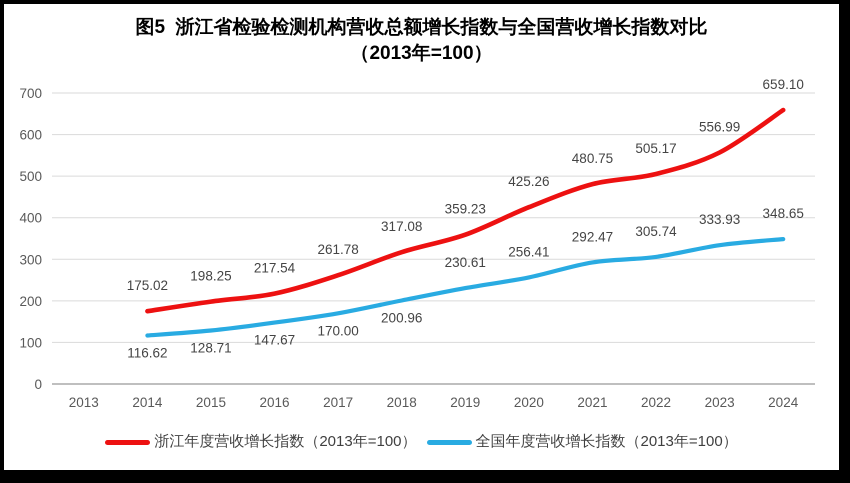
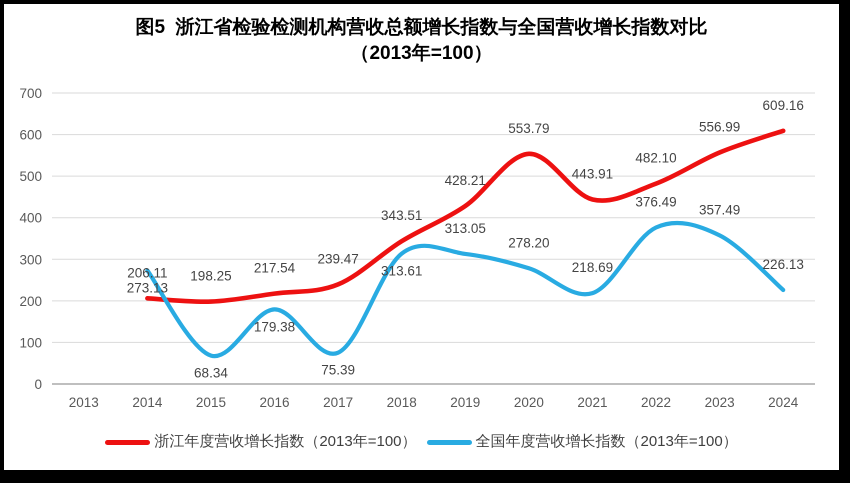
浙江年度营收增长指数（2013年=100）/2014: 175.02 -> 206.11
全国年度营收增长指数（2013年=100）/2014: 116.62 -> 273.13
全国年度营收增长指数（2013年=100）/2015: 128.71 -> 68.34
全国年度营收增长指数（2013年=100）/2016: 147.67 -> 179.38
浙江年度营收增长指数（2013年=100）/2017: 261.78 -> 239.47
全国年度营收增长指数（2013年=100）/2017: 170.00 -> 75.39
浙江年度营收增长指数（2013年=100）/2018: 317.08 -> 343.51
全国年度营收增长指数（2013年=100）/2018: 200.96 -> 313.61
浙江年度营收增长指数（2013年=100）/2019: 359.23 -> 428.21
全国年度营收增长指数（2013年=100）/2019: 230.61 -> 313.05
浙江年度营收增长指数（2013年=100）/2020: 425.26 -> 553.79
全国年度营收增长指数（2013年=100）/2020: 256.41 -> 278.20
浙江年度营收增长指数（2013年=100）/2021: 480.75 -> 443.91
全国年度营收增长指数（2013年=100）/2021: 292.47 -> 218.69
浙江年度营收增长指数（2013年=100）/2022: 505.17 -> 482.10
全国年度营收增长指数（2013年=100）/2022: 305.74 -> 376.49
全国年度营收增长指数（2013年=100）/2023: 333.93 -> 357.49
浙江年度营收增长指数（2013年=100）/2024: 659.10 -> 609.16
全国年度营收增长指数（2013年=100）/2024: 348.65 -> 226.13
